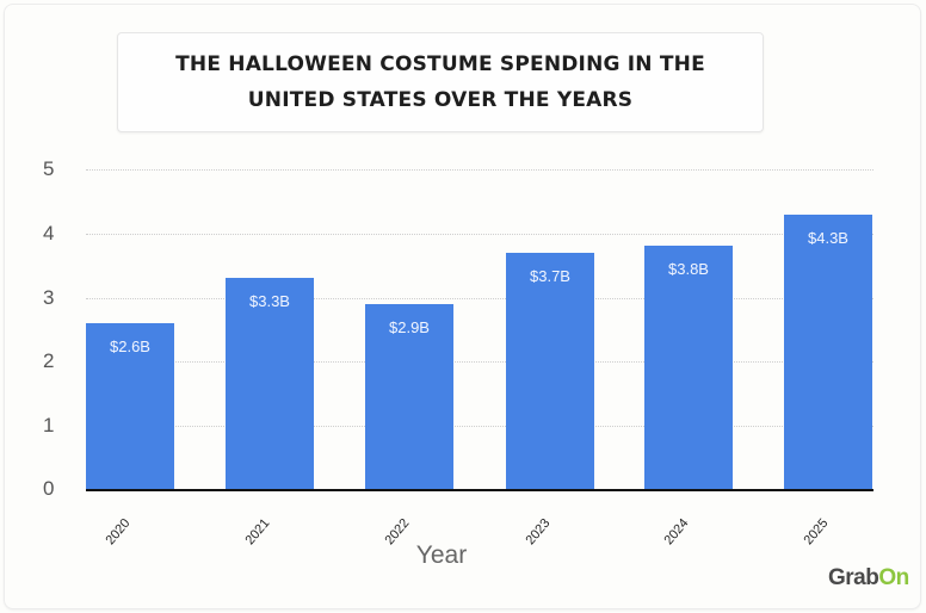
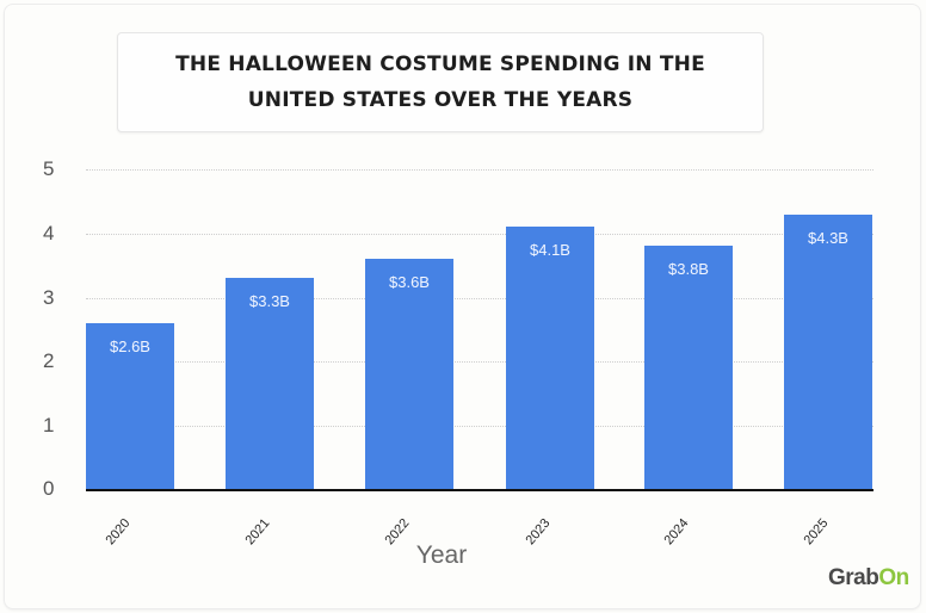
2022: $2.9B -> $3.6B
2023: $3.7B -> $4.1B
